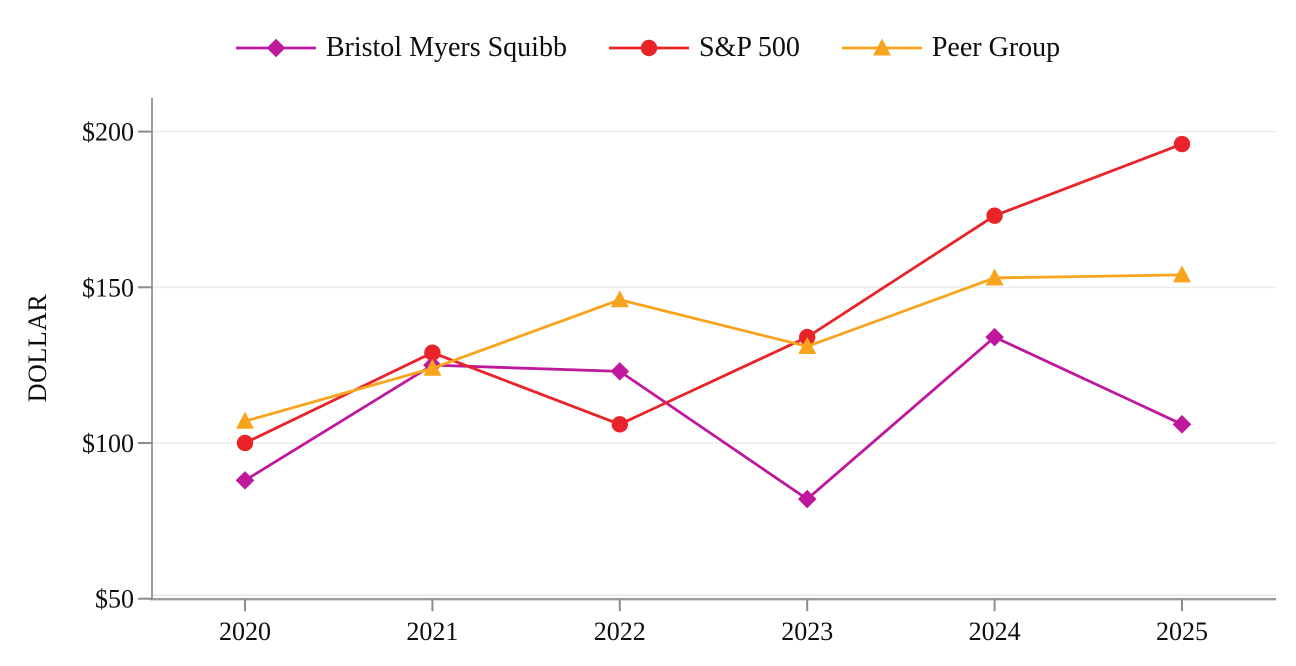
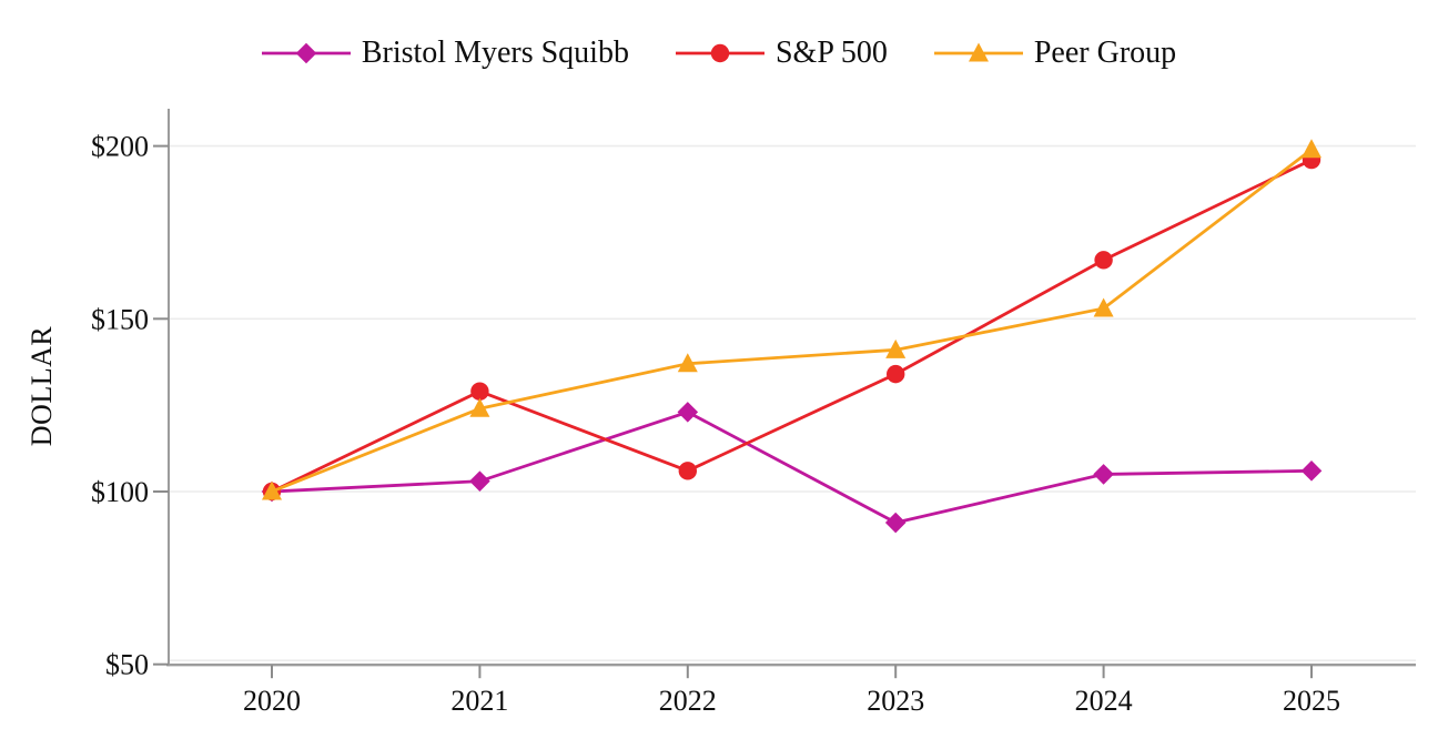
Bristol Myers Squibb/2020: $88 -> $100
Peer Group/2020: $107 -> $100
Bristol Myers Squibb/2021: $125 -> $103
Peer Group/2022: $146 -> $137
Bristol Myers Squibb/2023: $82 -> $91
Peer Group/2023: $131 -> $141
Bristol Myers Squibb/2024: $134 -> $105
S&P 500/2024: $173 -> $167
Peer Group/2025: $154 -> $199
